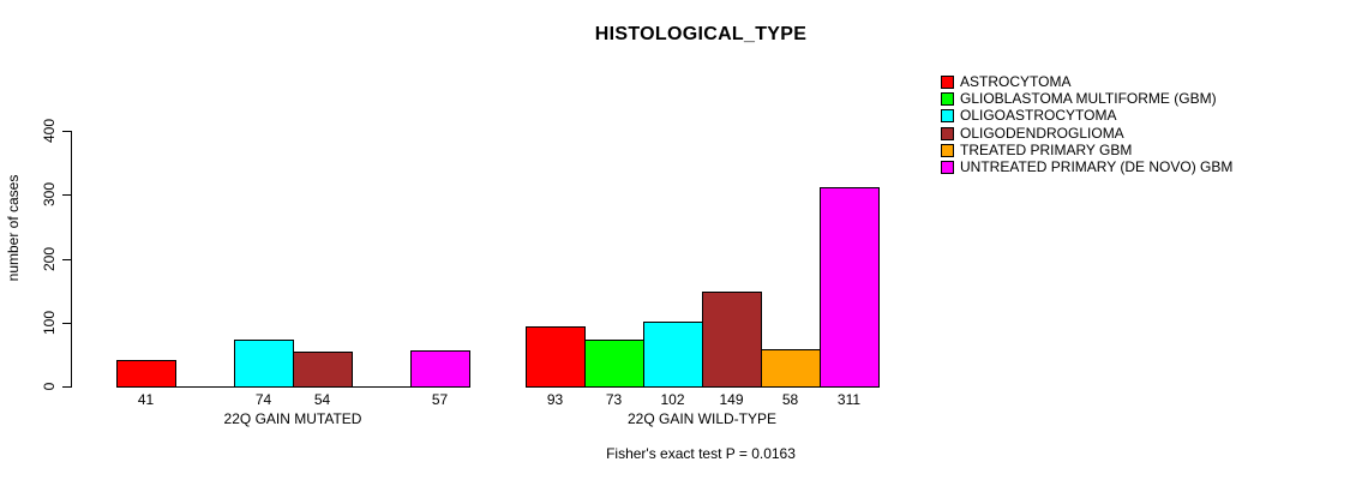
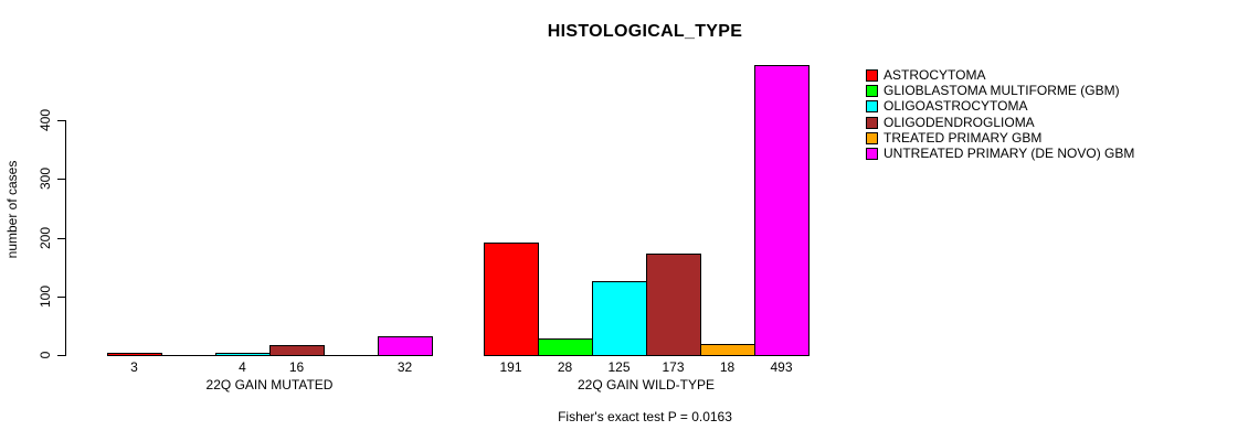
ASTROCYTOMA/22Q GAIN MUTATED: 41 -> 3
OLIGOASTROCYTOMA/22Q GAIN MUTATED: 74 -> 4
OLIGODENDROGLIOMA/22Q GAIN MUTATED: 54 -> 16
UNTREATED PRIMARY (DE NOVO) GBM/22Q GAIN MUTATED: 57 -> 32
ASTROCYTOMA/22Q GAIN WILD-TYPE: 93 -> 191
GLIOBLASTOMA MULTIFORME (GBM)/22Q GAIN WILD-TYPE: 73 -> 28
OLIGOASTROCYTOMA/22Q GAIN WILD-TYPE: 102 -> 125
OLIGODENDROGLIOMA/22Q GAIN WILD-TYPE: 149 -> 173
TREATED PRIMARY GBM/22Q GAIN WILD-TYPE: 58 -> 18
UNTREATED PRIMARY (DE NOVO) GBM/22Q GAIN WILD-TYPE: 311 -> 493
